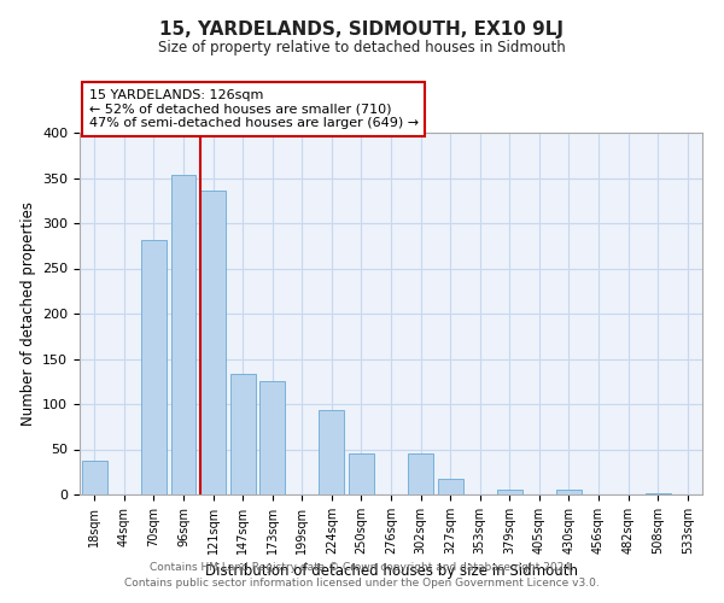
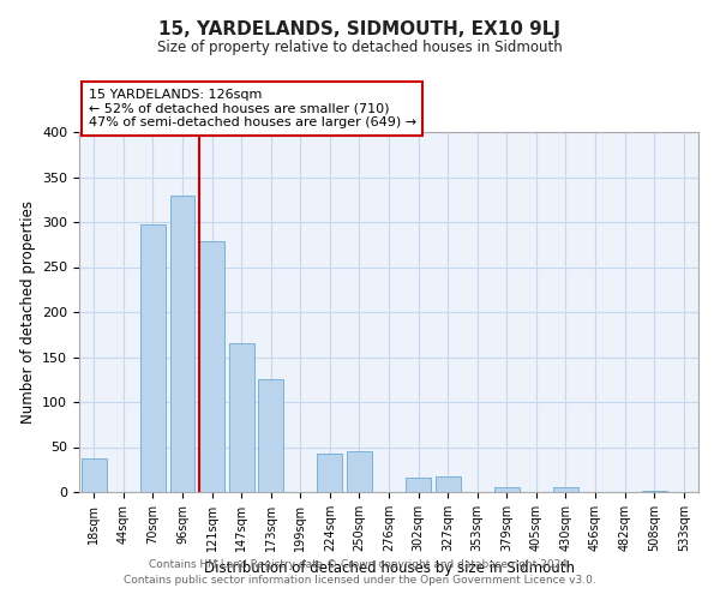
70sqm: 282 -> 297
96sqm: 354 -> 329
121sqm: 336 -> 279
147sqm: 134 -> 166
224sqm: 94 -> 43
302sqm: 46 -> 16
